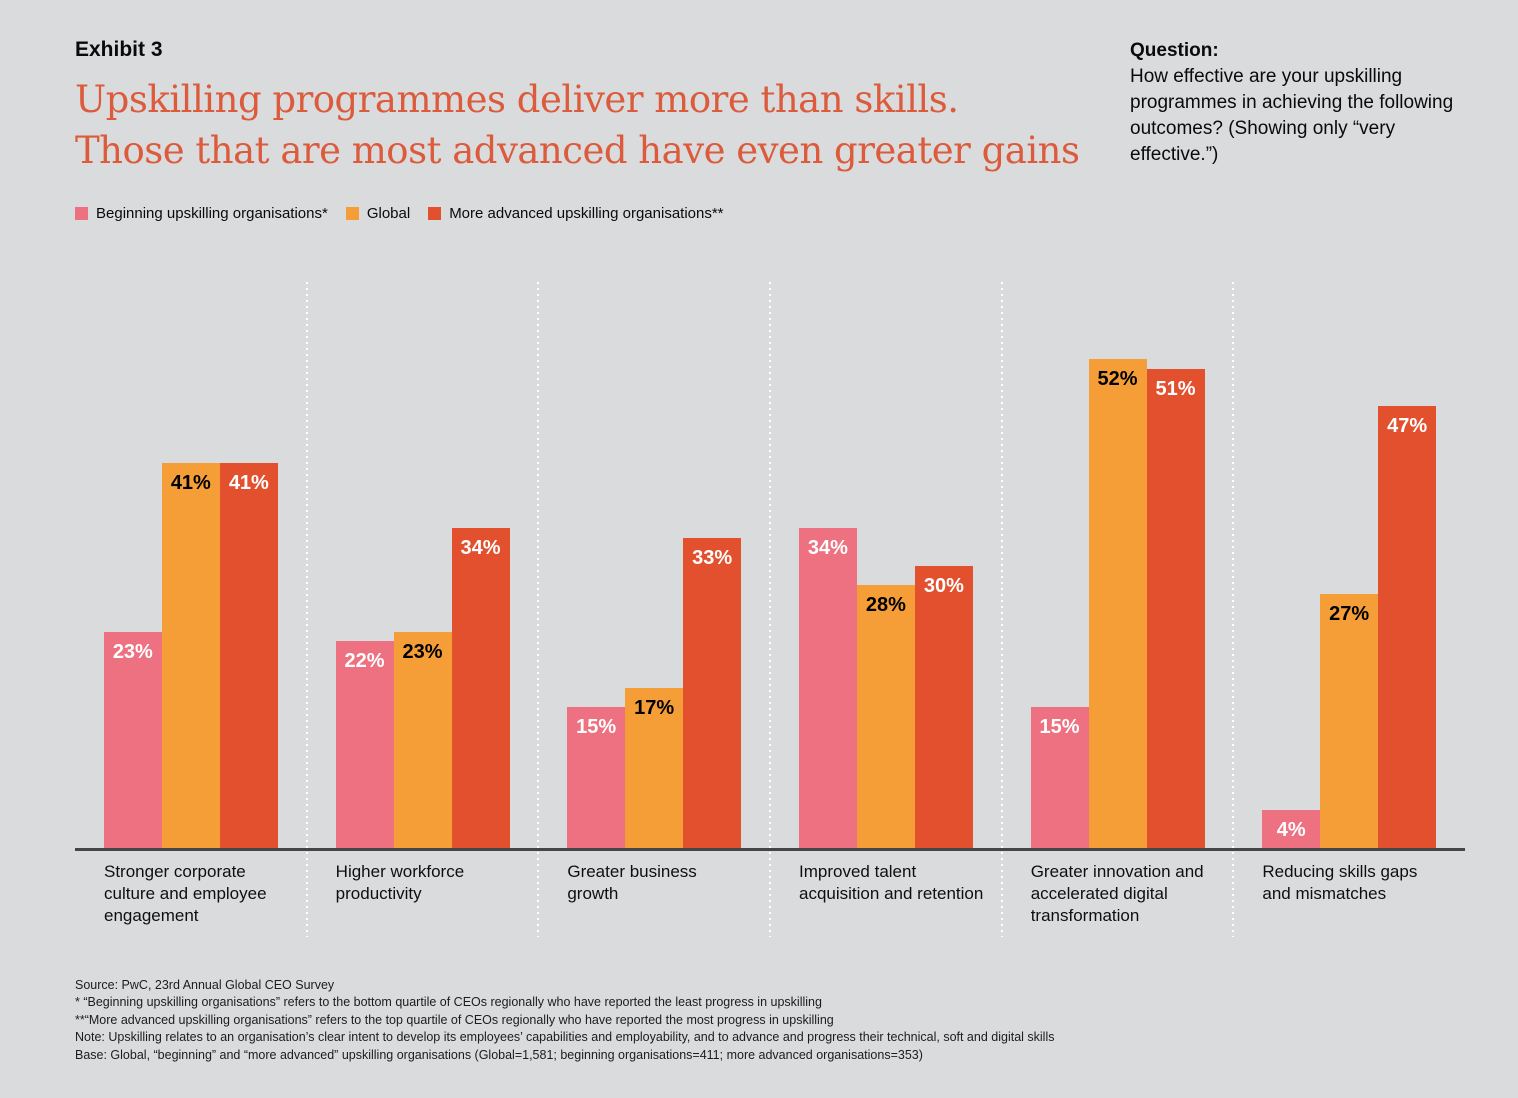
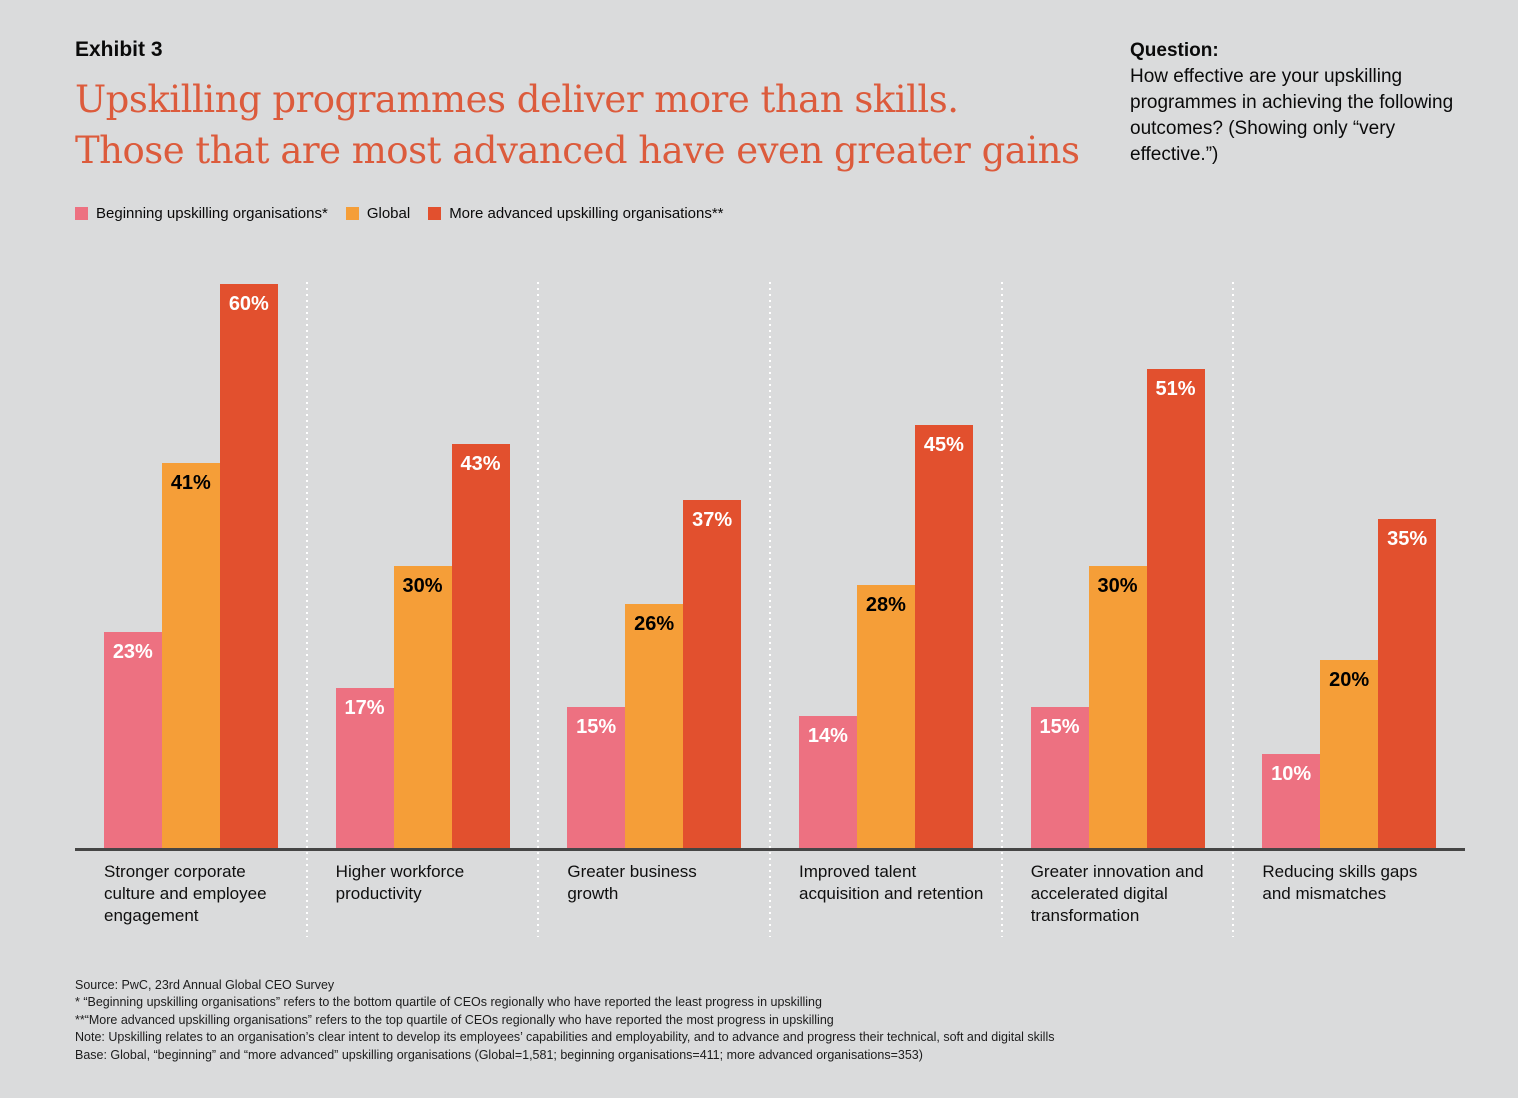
More advanced upskilling organisations**/Stronger corporate culture and employee engagement: 41% -> 60%
Beginning upskilling organisations*/Higher workforce productivity: 22% -> 17%
Global/Higher workforce productivity: 23% -> 30%
More advanced upskilling organisations**/Higher workforce productivity: 34% -> 43%
Global/Greater business growth: 17% -> 26%
More advanced upskilling organisations**/Greater business growth: 33% -> 37%
Beginning upskilling organisations*/Improved talent acquisition and retention: 34% -> 14%
More advanced upskilling organisations**/Improved talent acquisition and retention: 30% -> 45%
Global/Greater innovation and accelerated digital transformation: 52% -> 30%
Beginning upskilling organisations*/Reducing skills gaps and mismatches: 4% -> 10%
Global/Reducing skills gaps and mismatches: 27% -> 20%
More advanced upskilling organisations**/Reducing skills gaps and mismatches: 47% -> 35%
